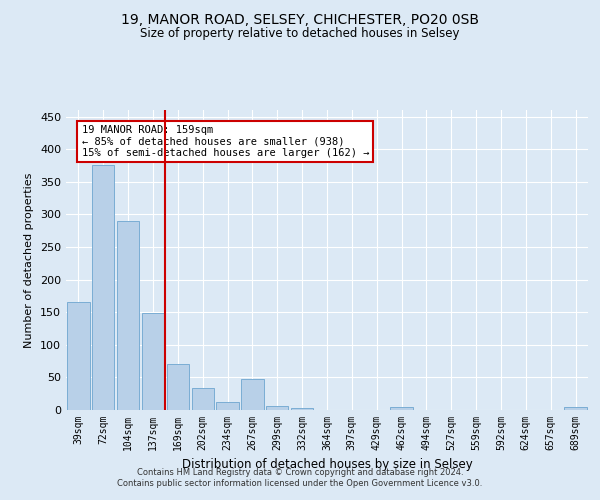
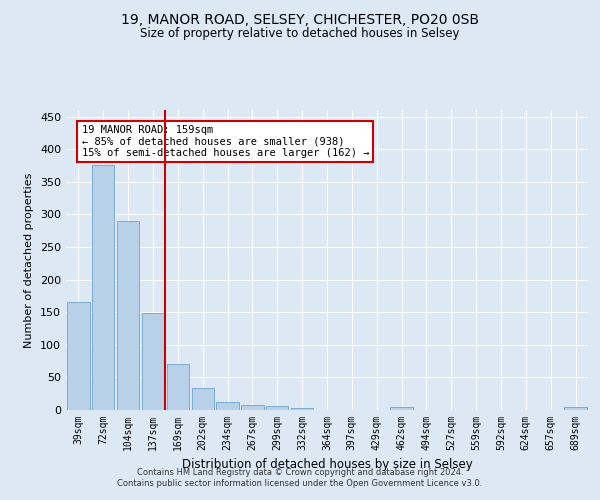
267sqm: 48 -> 7
